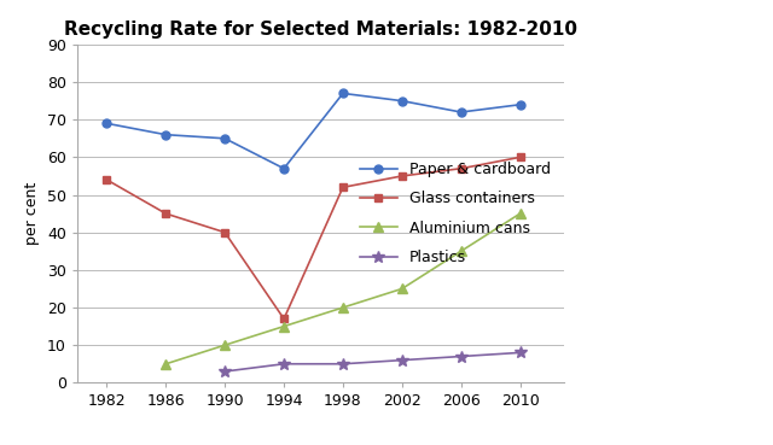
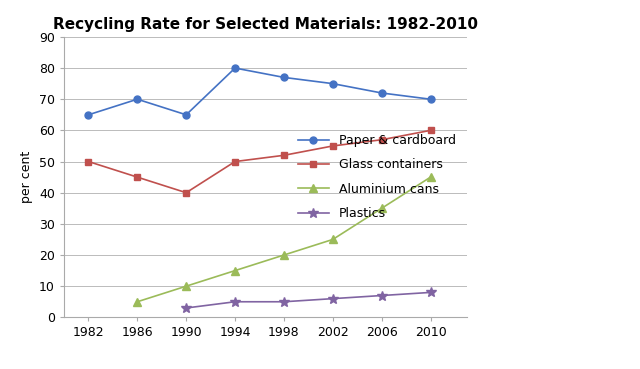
Paper & cardboard/1982: 69 -> 65
Glass containers/1982: 54 -> 50
Paper & cardboard/1986: 66 -> 70
Paper & cardboard/1994: 57 -> 80
Glass containers/1994: 17 -> 50
Paper & cardboard/2010: 74 -> 70
